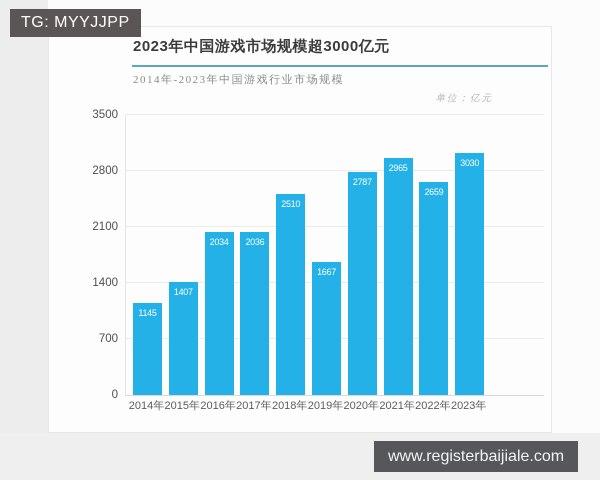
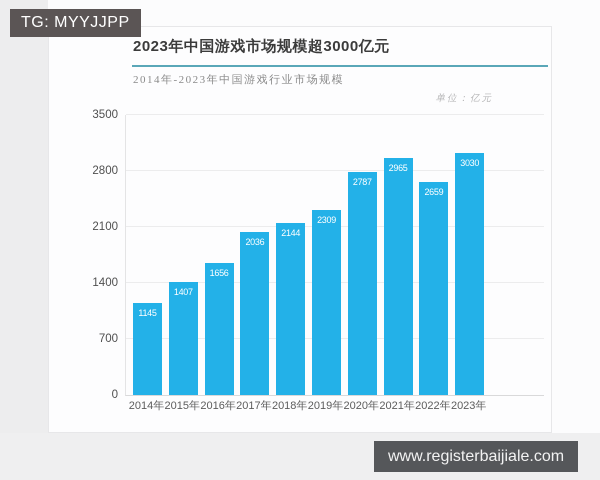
2016年: 2034 -> 1656
2018年: 2510 -> 2144
2019年: 1667 -> 2309
